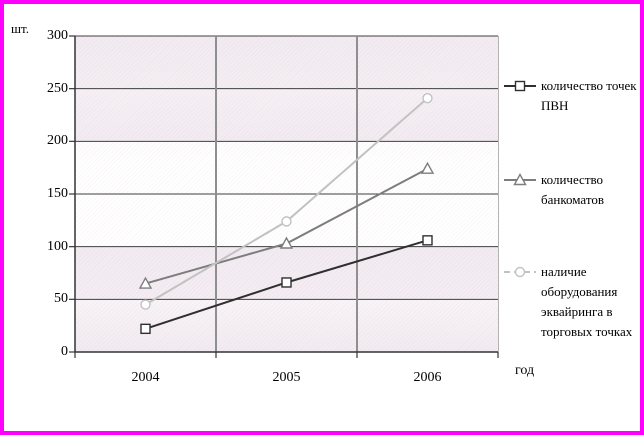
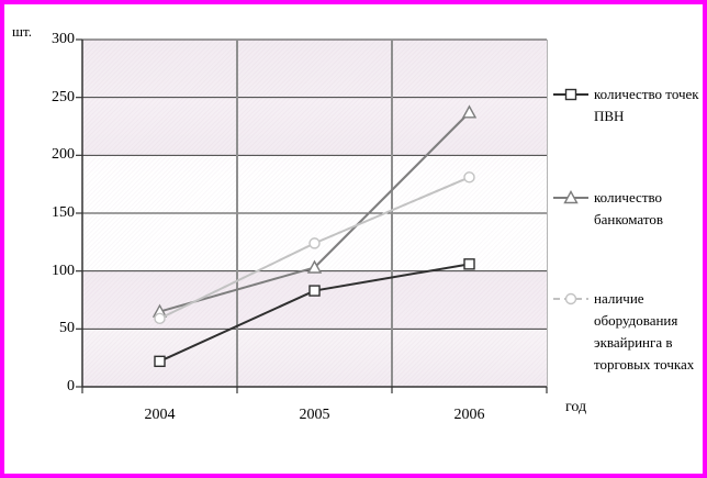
наличие оборудования эквайринга в торговых точках/2004: 45 -> 59
количество точек ПВН/2005: 66 -> 83
количество банкоматов/2006: 174 -> 237
наличие оборудования эквайринга в торговых точках/2006: 241 -> 181
